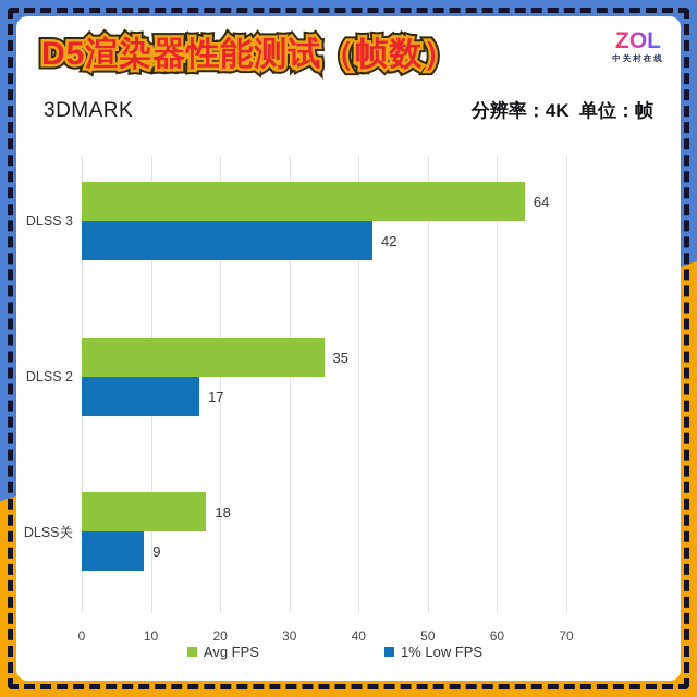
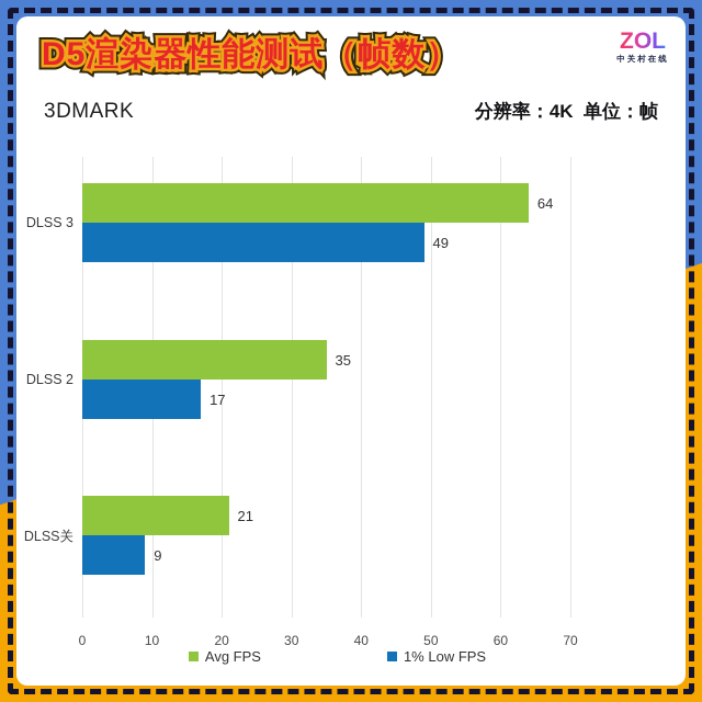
1% Low FPS/DLSS 3: 42 -> 49
Avg FPS/DLSS关: 18 -> 21
